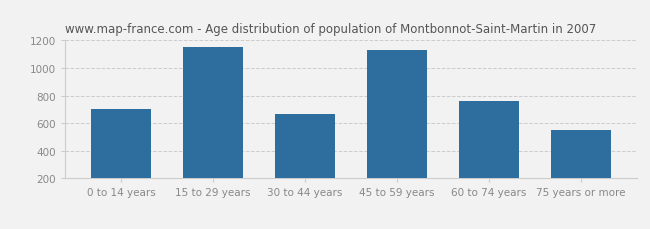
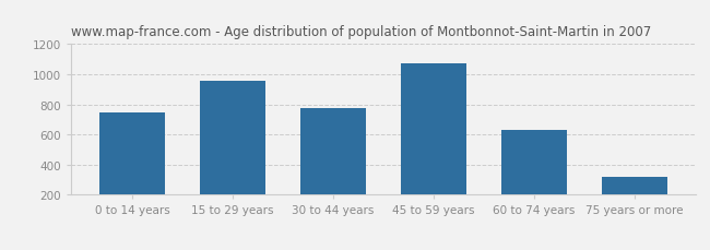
0 to 14 years: 700 -> 740
15 to 29 years: 1150 -> 960
30 to 44 years: 670 -> 780
45 to 59 years: 1130 -> 1080
60 to 74 years: 760 -> 630
75 years or more: 550 -> 320
